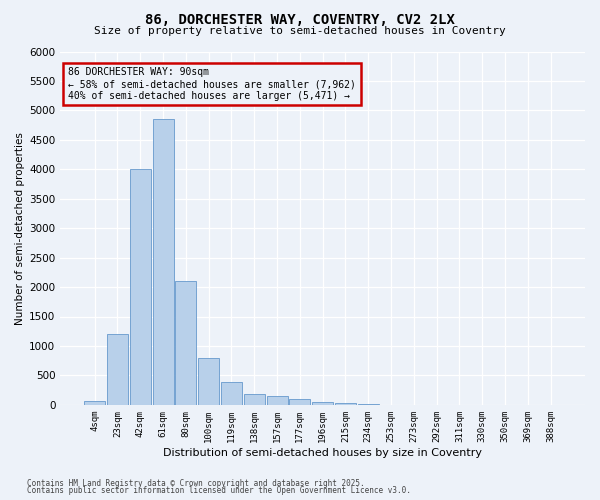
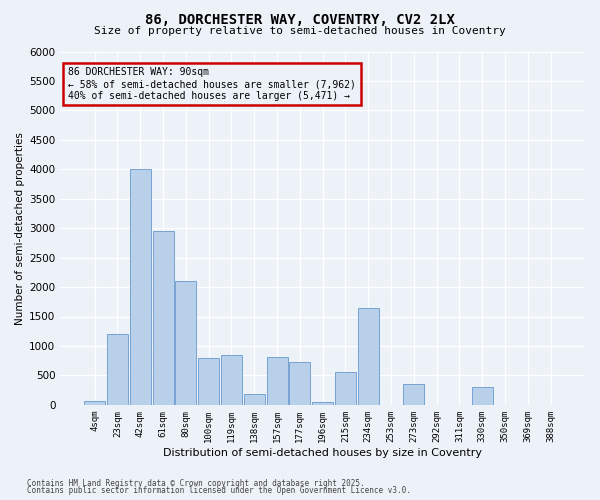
61sqm: 4850 -> 2960
119sqm: 390 -> 840
157sqm: 150 -> 820
177sqm: 100 -> 720
215sqm: 20 -> 560
234sqm: 10 -> 1640
273sqm: 0 -> 360
330sqm: 0 -> 300
